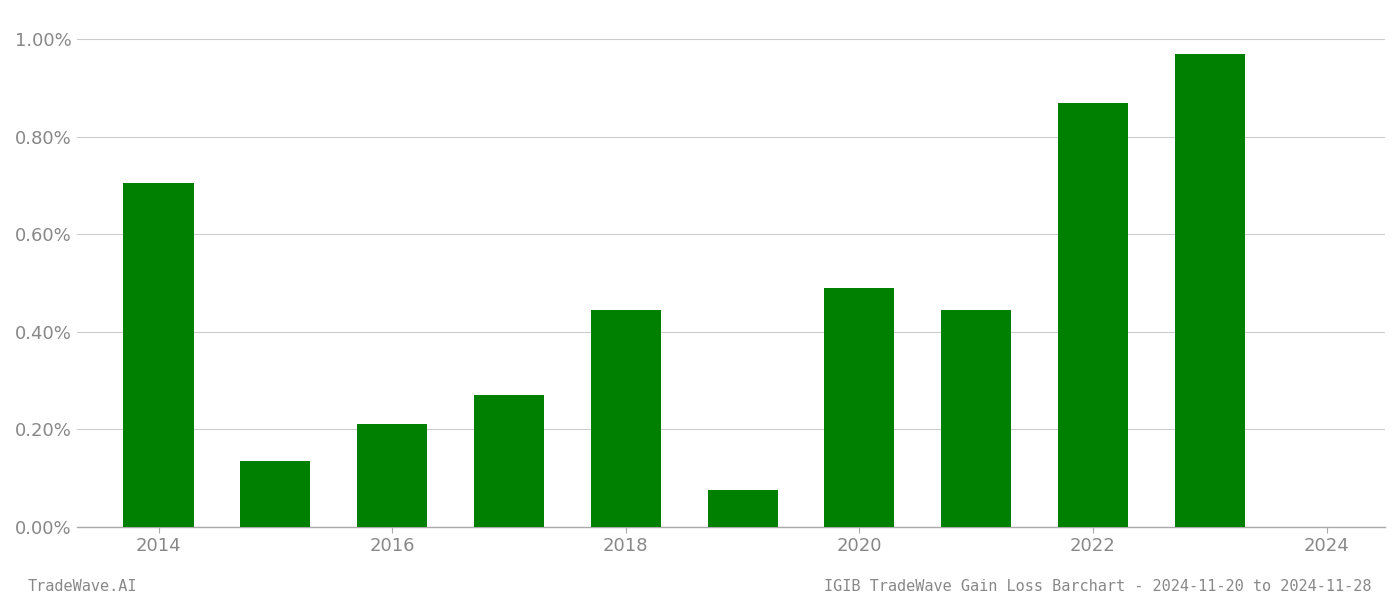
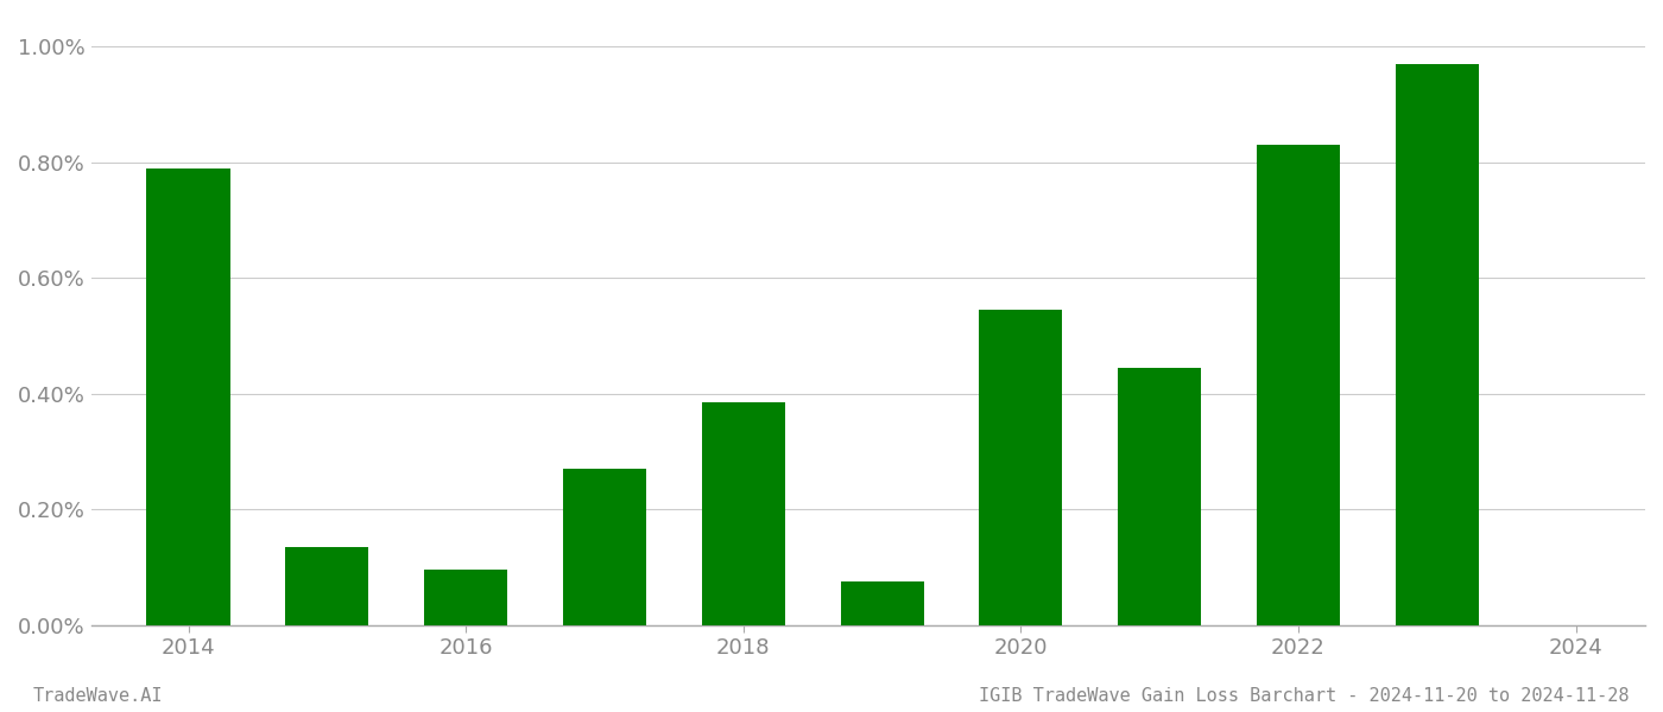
2014: 0.705% -> 0.790%
2016: 0.210% -> 0.095%
2018: 0.445% -> 0.385%
2020: 0.490% -> 0.545%
2022: 0.870% -> 0.830%
